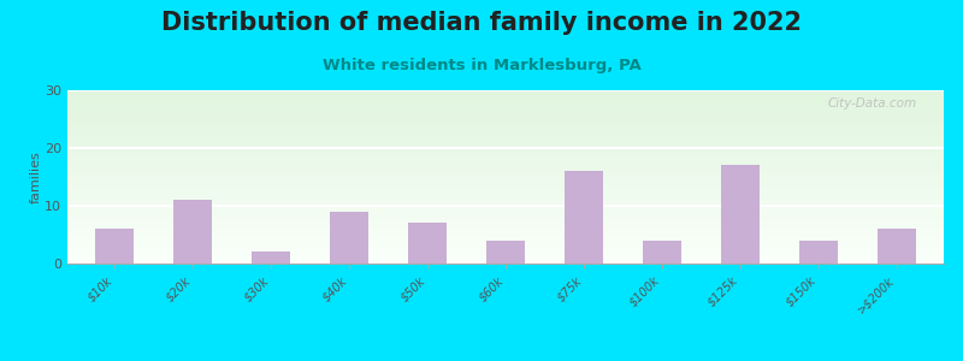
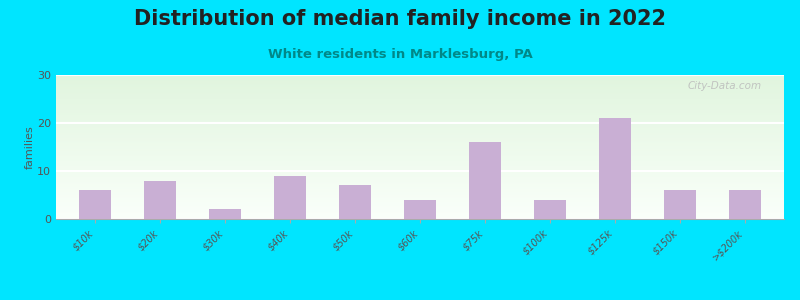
$20k: 11 -> 8
$125k: 17 -> 21
$150k: 4 -> 6
